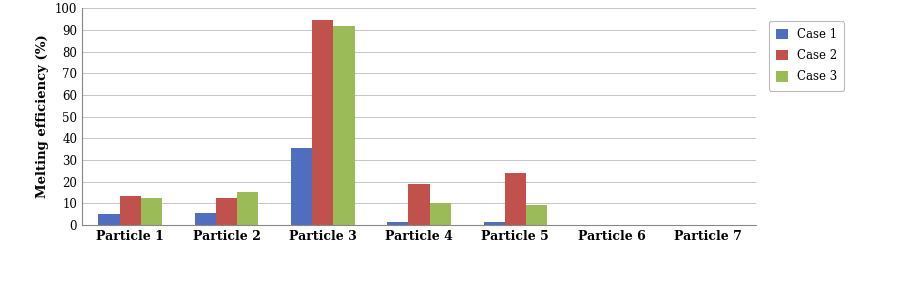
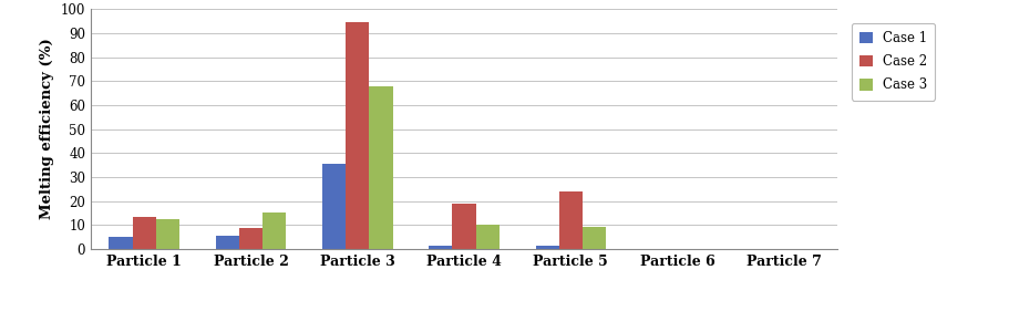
Case 2/Particle 2: 12.5 -> 8.5
Case 3/Particle 3: 92.0 -> 68.0
